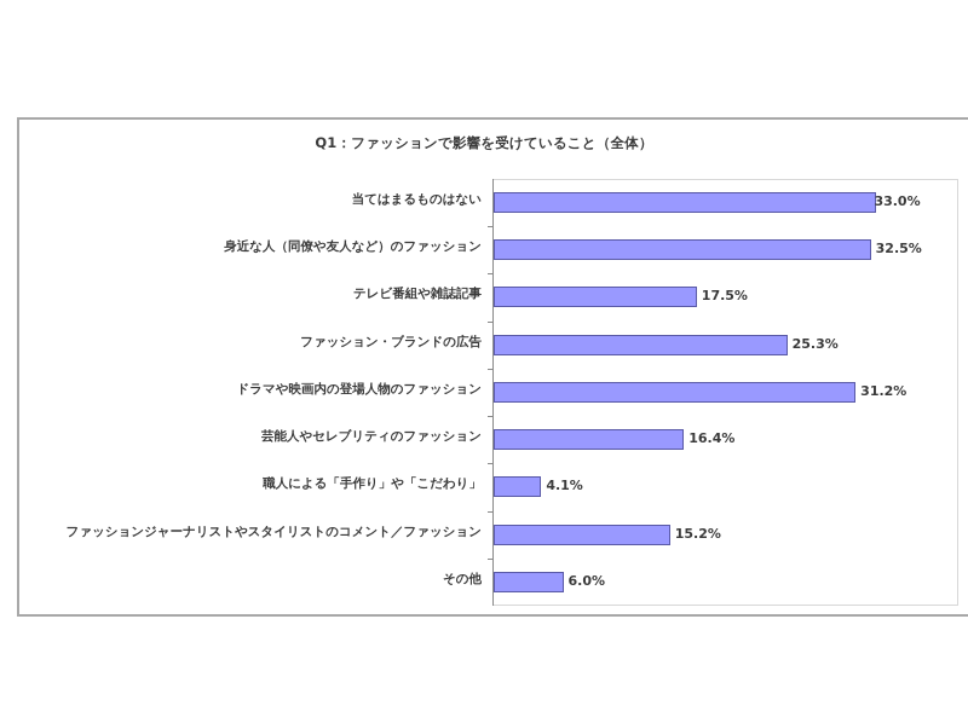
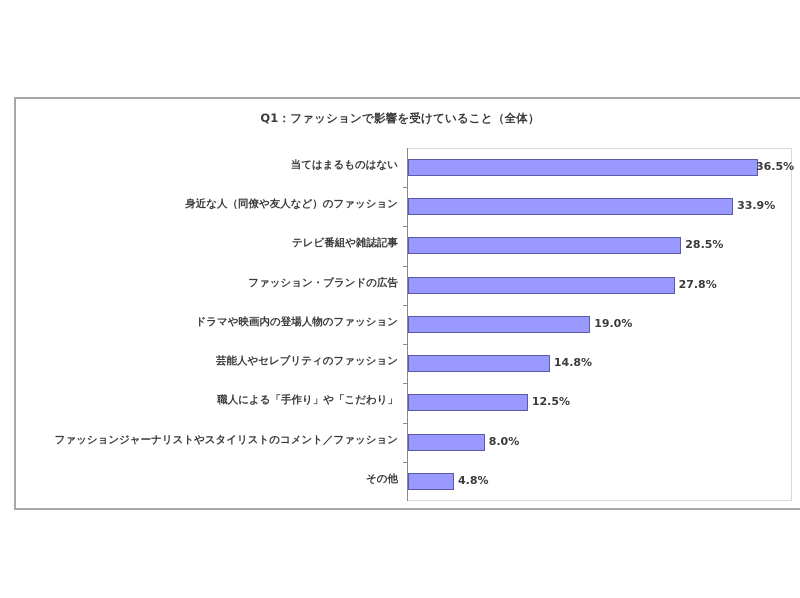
当てはまるものはない: 33.0% -> 36.5%
身近な人（同僚や友人など）のファッション: 32.5% -> 33.9%
テレビ番組や雑誌記事: 17.5% -> 28.5%
ファッション・ブランドの広告: 25.3% -> 27.8%
ドラマや映画内の登場人物のファッション: 31.2% -> 19.0%
芸能人やセレブリティのファッション: 16.4% -> 14.8%
職人による「手作り」や「こだわり」: 4.1% -> 12.5%
ファッションジャーナリストやスタイリストのコメント／ファッション: 15.2% -> 8.0%
その他: 6.0% -> 4.8%
